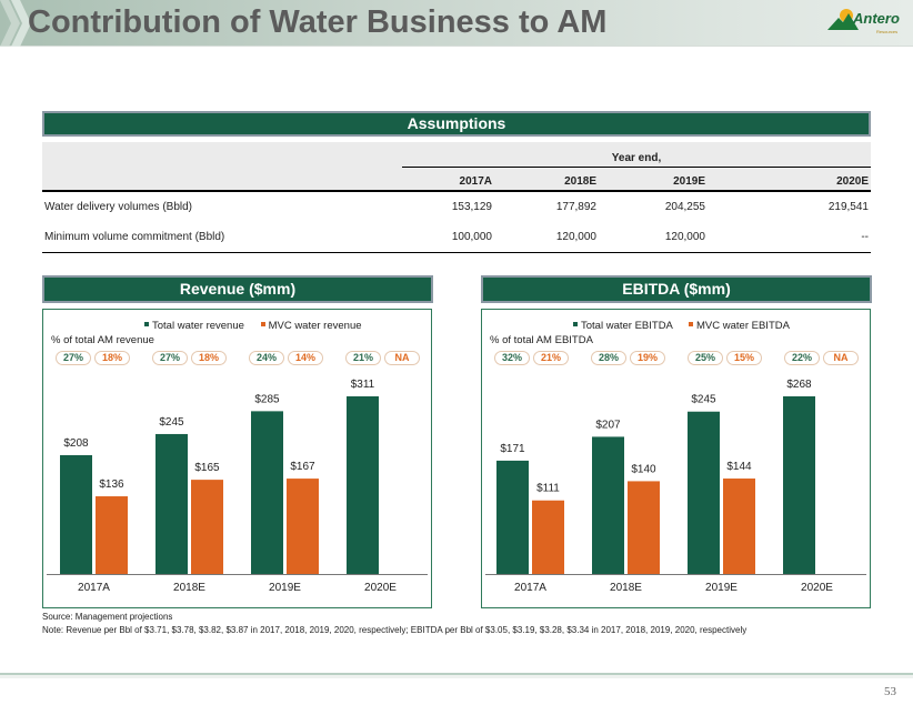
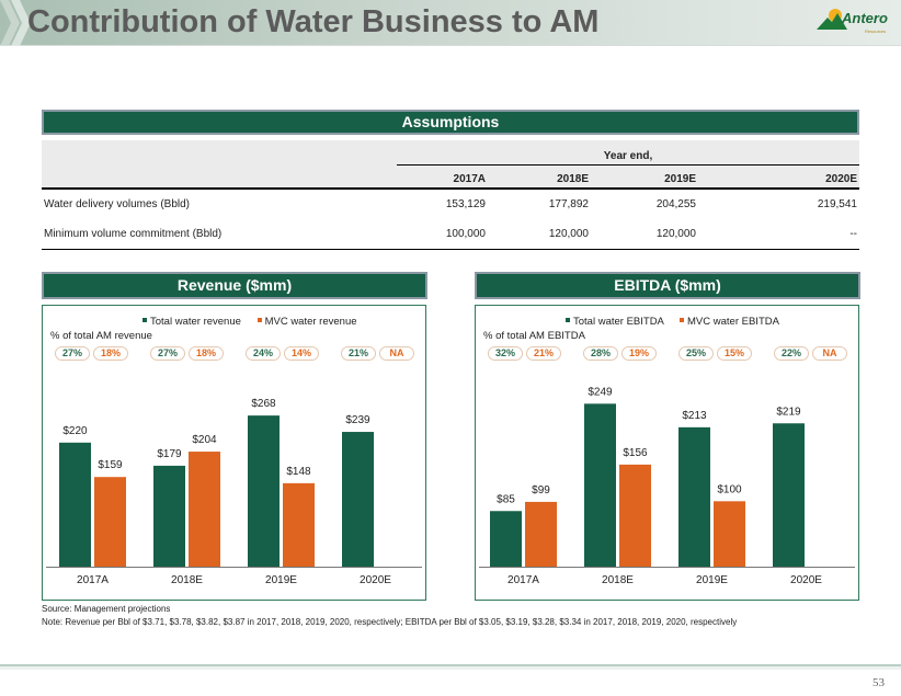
Revenue ($mm)/Total water revenue/2017A: $208 -> $220
Revenue ($mm)/MVC water revenue/2017A: $136 -> $159
Revenue ($mm)/Total water revenue/2018E: $245 -> $179
Revenue ($mm)/MVC water revenue/2018E: $165 -> $204
Revenue ($mm)/Total water revenue/2019E: $285 -> $268
Revenue ($mm)/MVC water revenue/2019E: $167 -> $148
Revenue ($mm)/Total water revenue/2020E: $311 -> $239
EBITDA ($mm)/Total water EBITDA/2017A: $171 -> $85
EBITDA ($mm)/MVC water EBITDA/2017A: $111 -> $99
EBITDA ($mm)/Total water EBITDA/2018E: $207 -> $249
EBITDA ($mm)/MVC water EBITDA/2018E: $140 -> $156
EBITDA ($mm)/Total water EBITDA/2019E: $245 -> $213
EBITDA ($mm)/MVC water EBITDA/2019E: $144 -> $100
EBITDA ($mm)/Total water EBITDA/2020E: $268 -> $219
